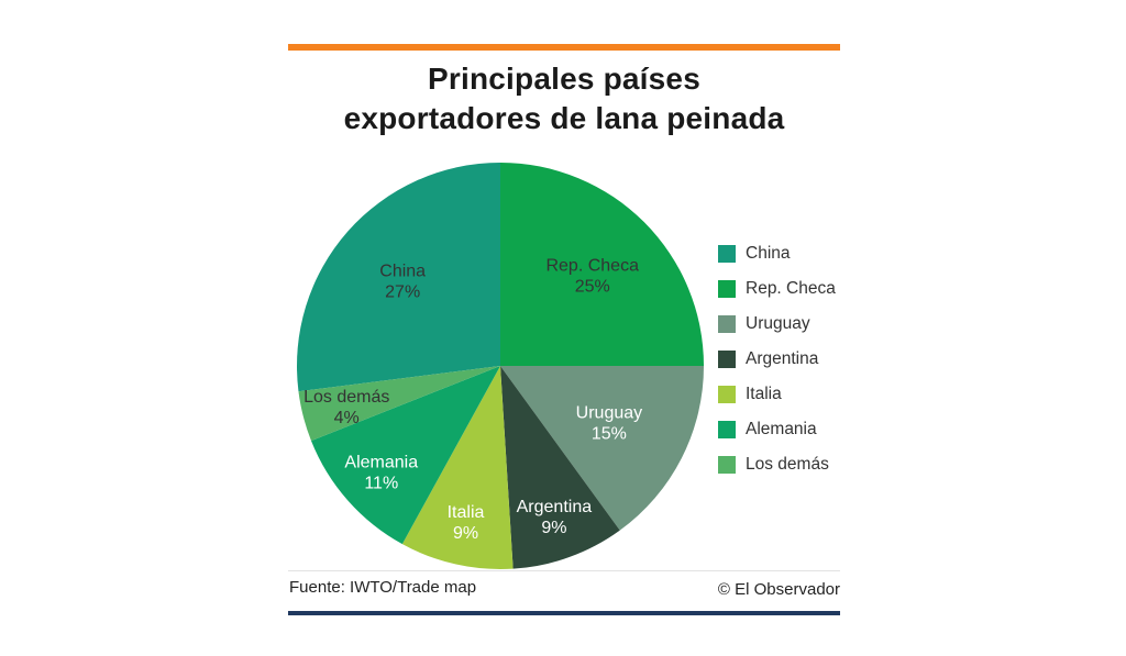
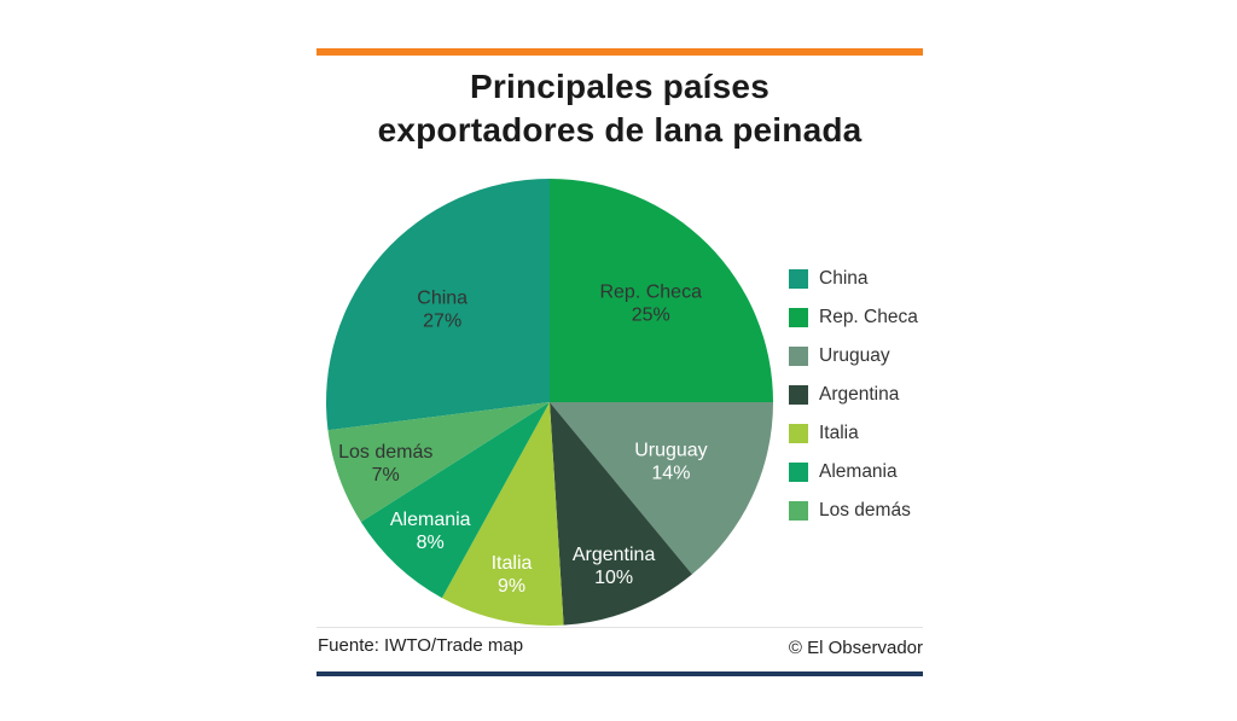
Uruguay: 15% -> 14%
Argentina: 9% -> 10%
Alemania: 11% -> 8%
Los demás: 4% -> 7%
